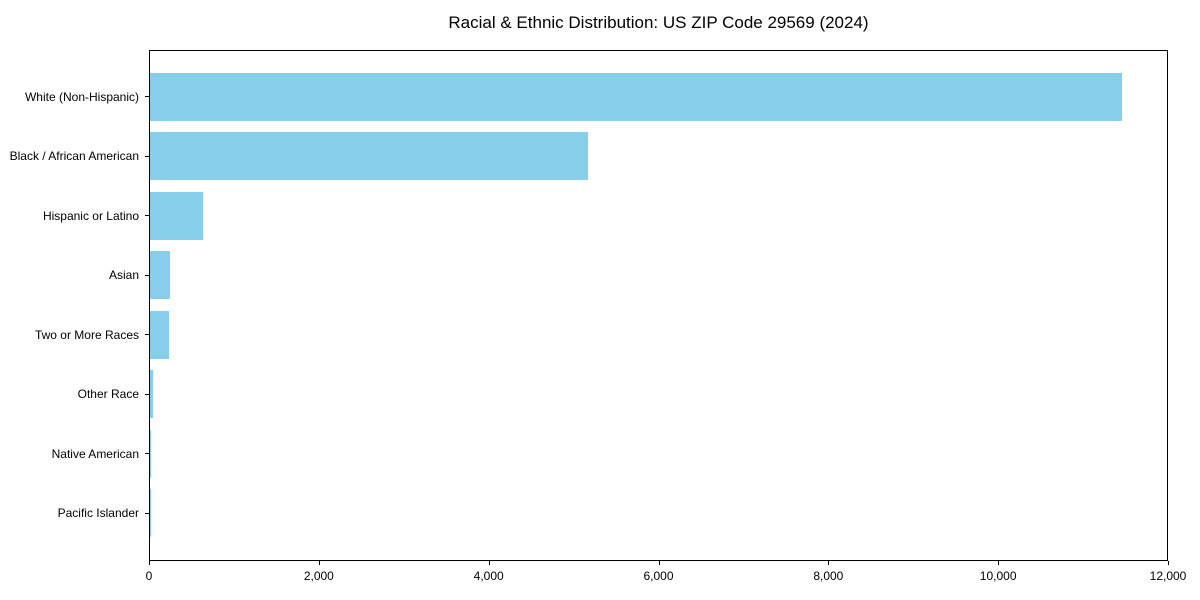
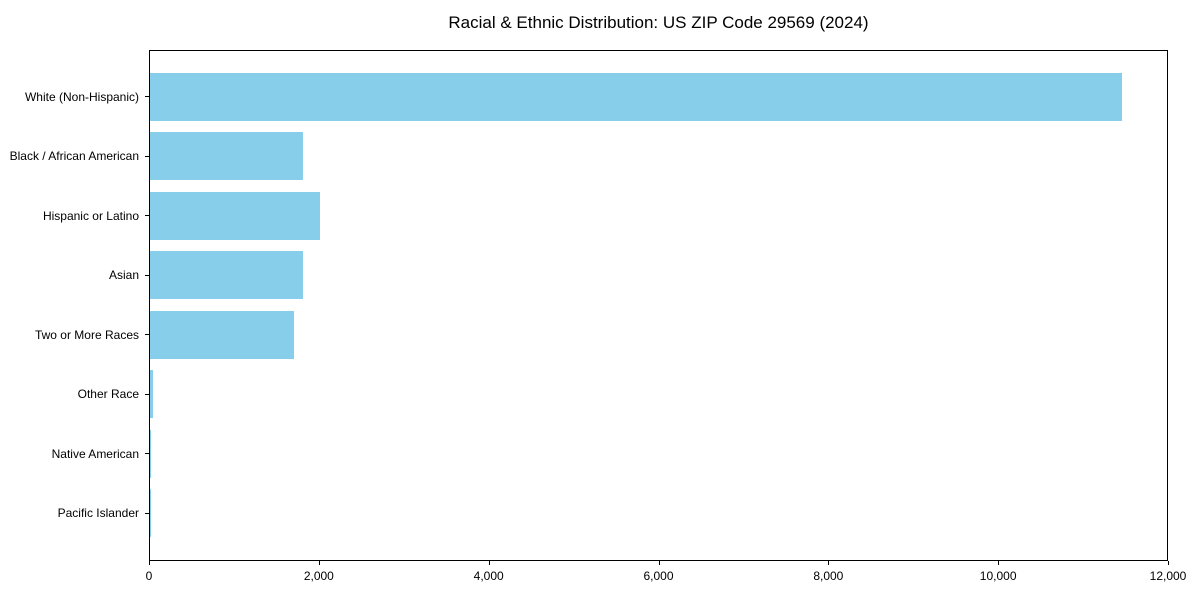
Black / African American: 5200 -> 1800
Hispanic or Latino: 600 -> 2000
Asian: 200 -> 1800
Two or More Races: 200 -> 1700
